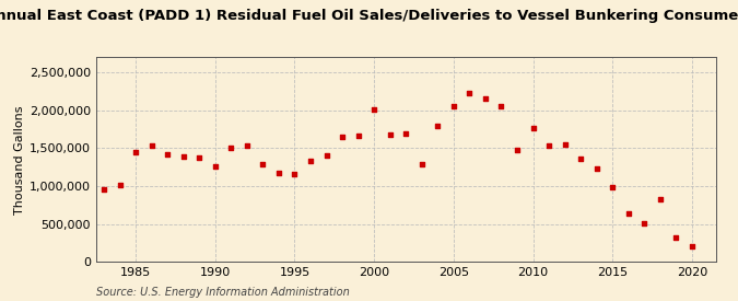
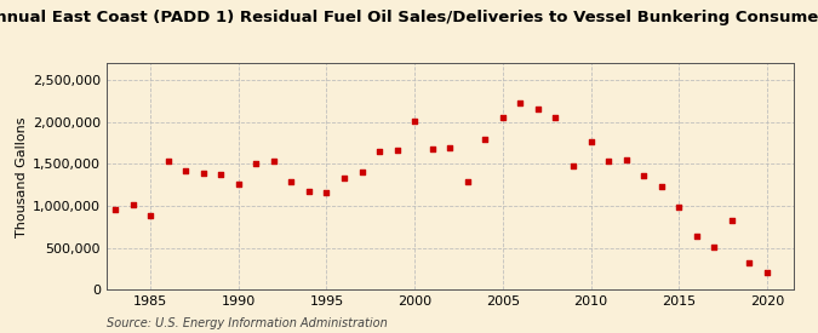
1985: 1,450,000 -> 880,000
